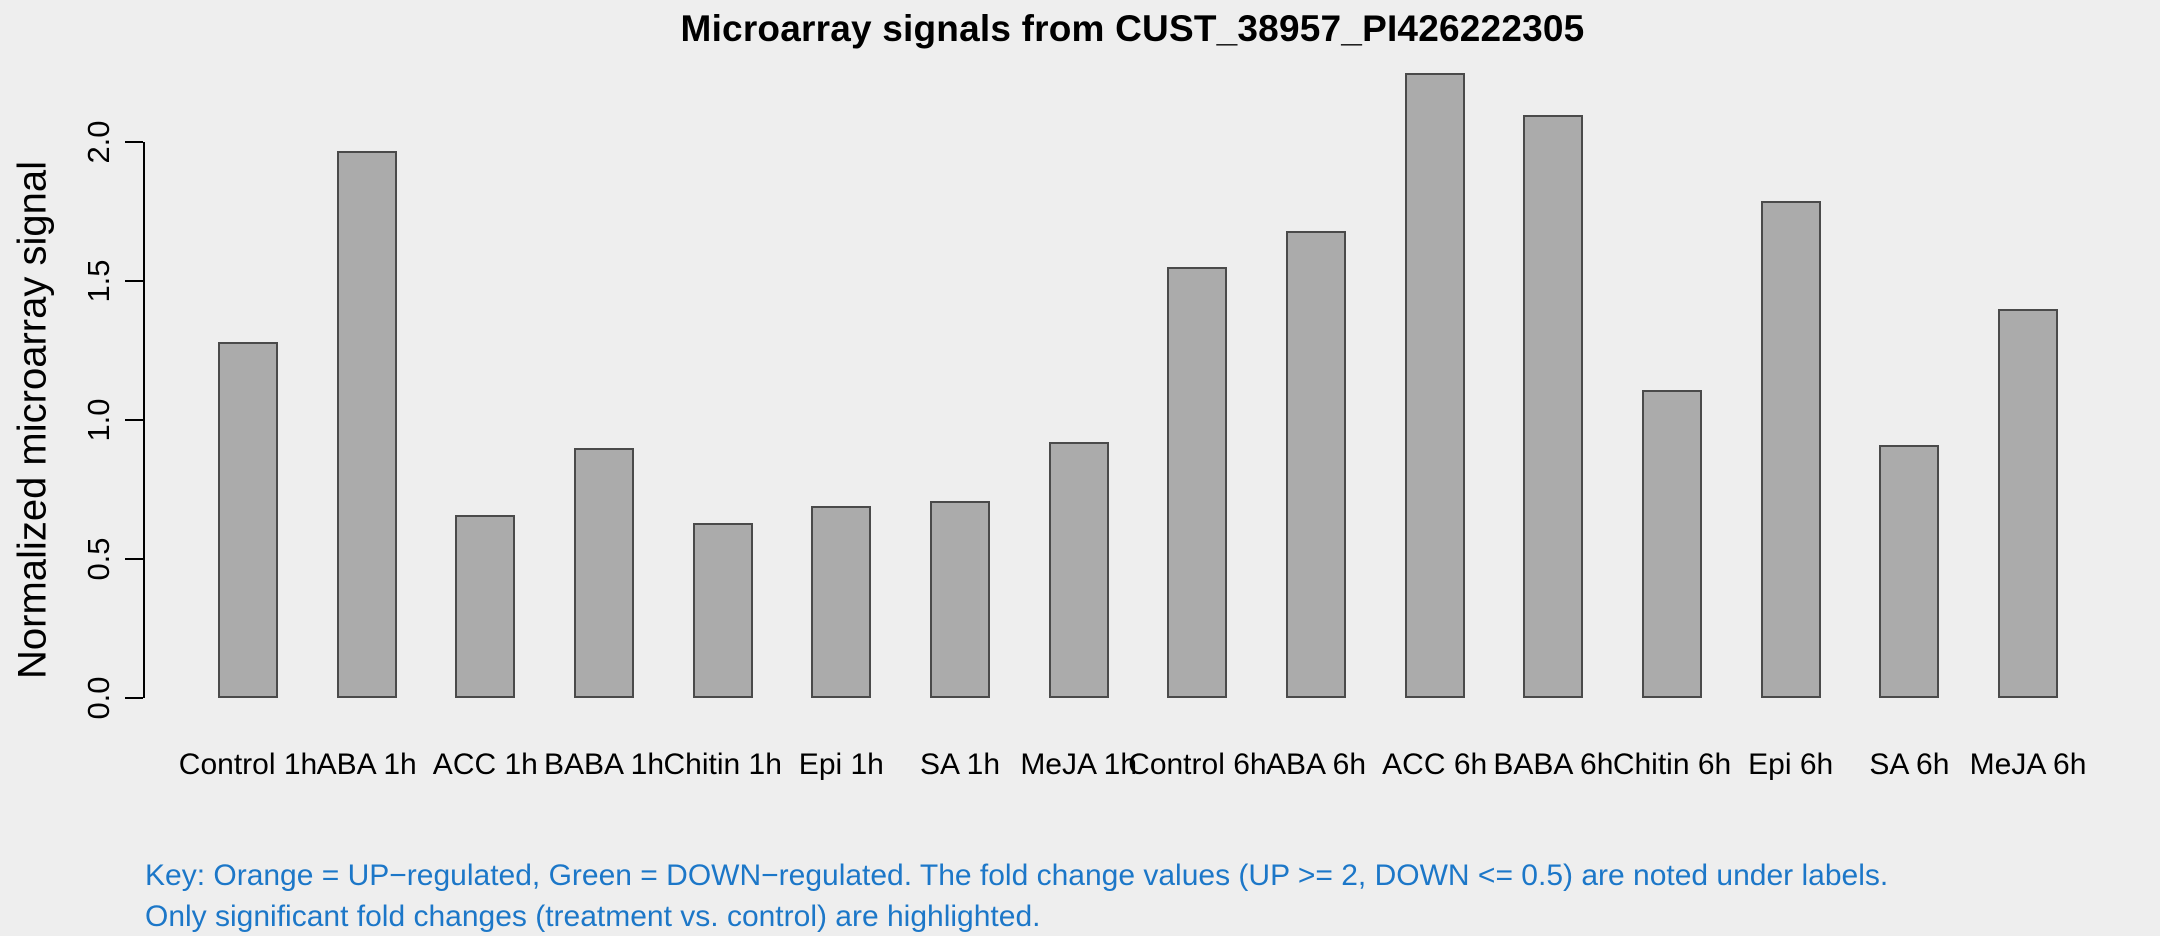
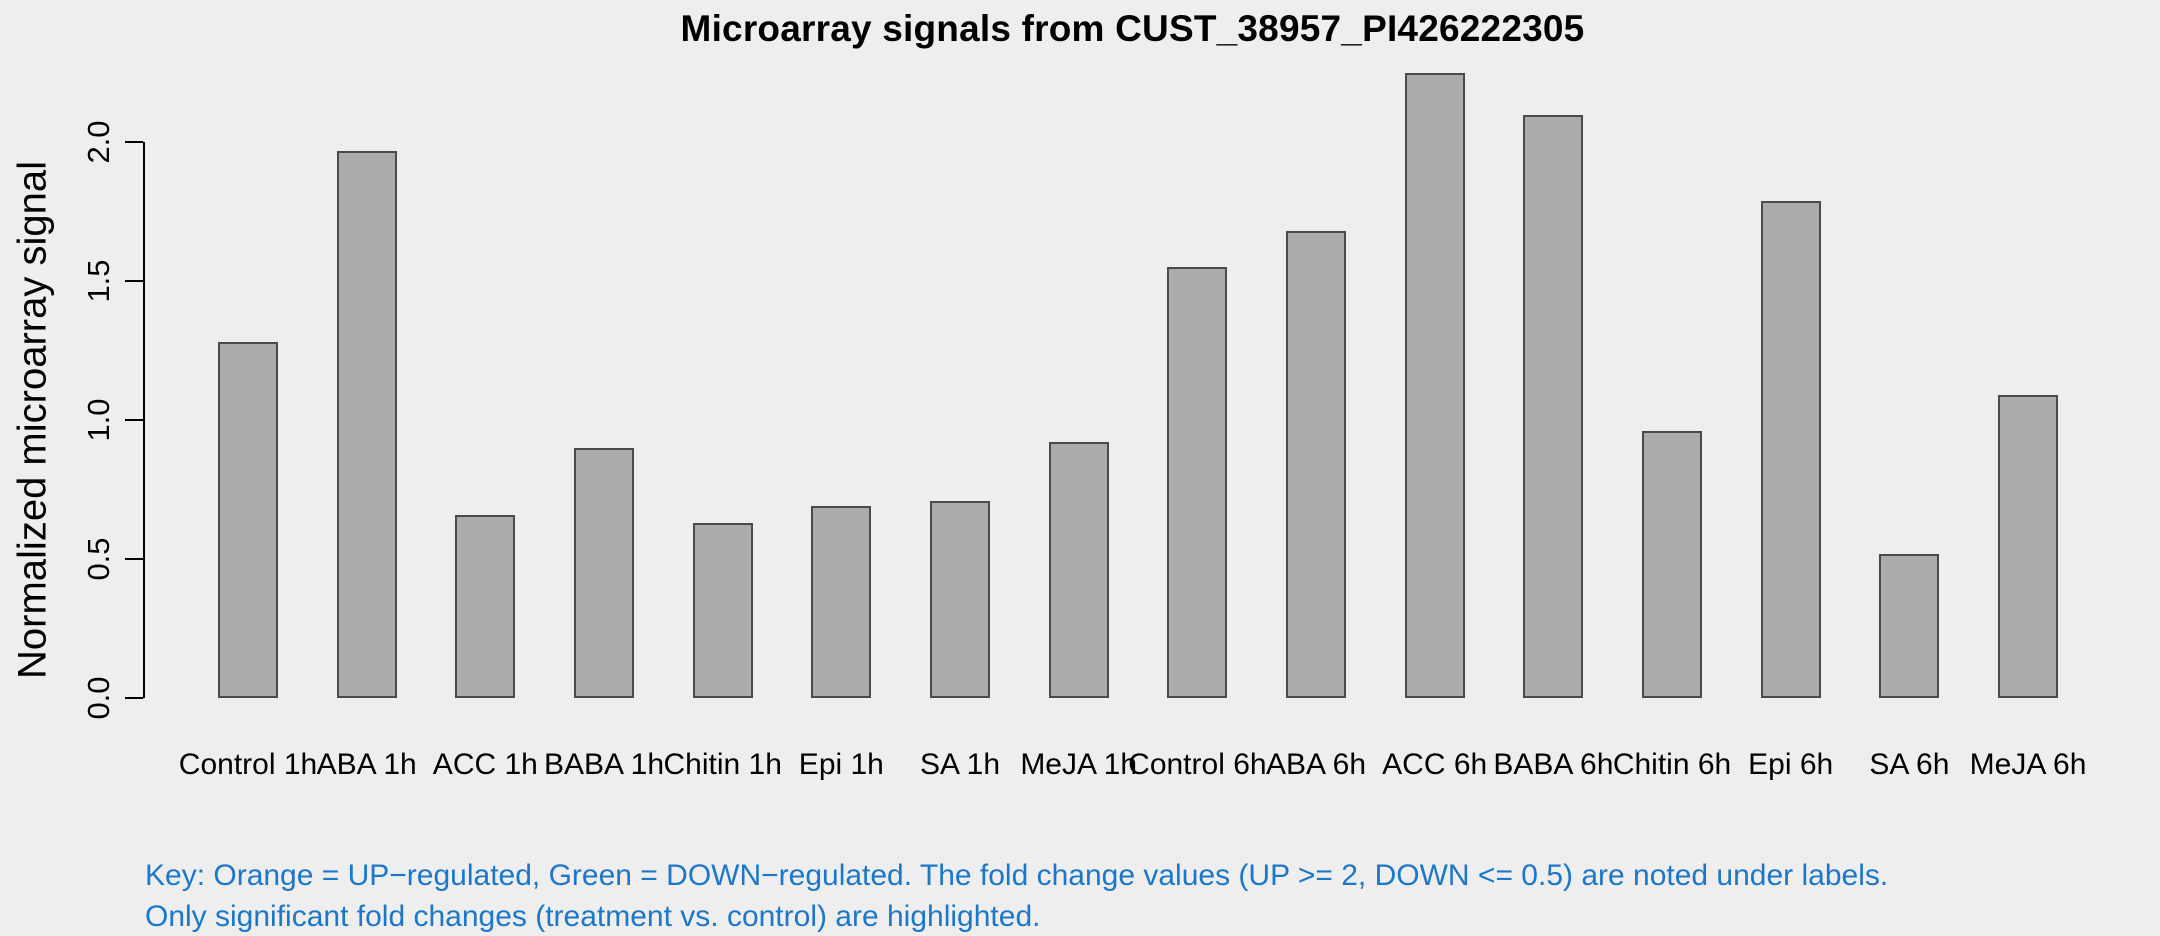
Chitin 6h: 1.11 -> 0.96
SA 6h: 0.91 -> 0.52
MeJA 6h: 1.40 -> 1.09
